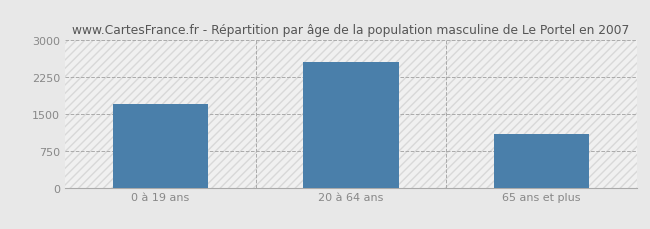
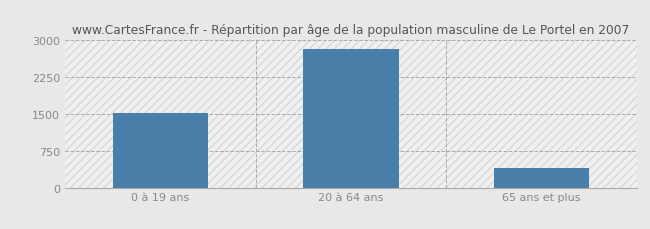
0 à 19 ans: 1700 -> 1530
20 à 64 ans: 2550 -> 2820
65 ans et plus: 1100 -> 390
